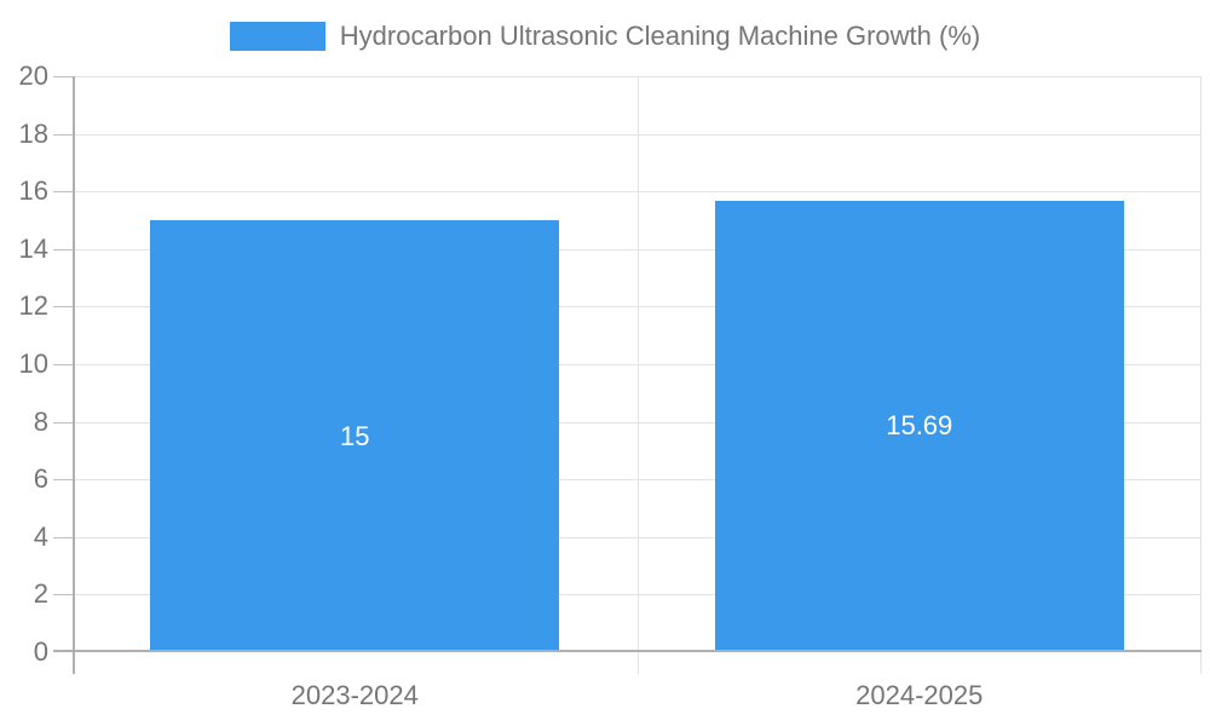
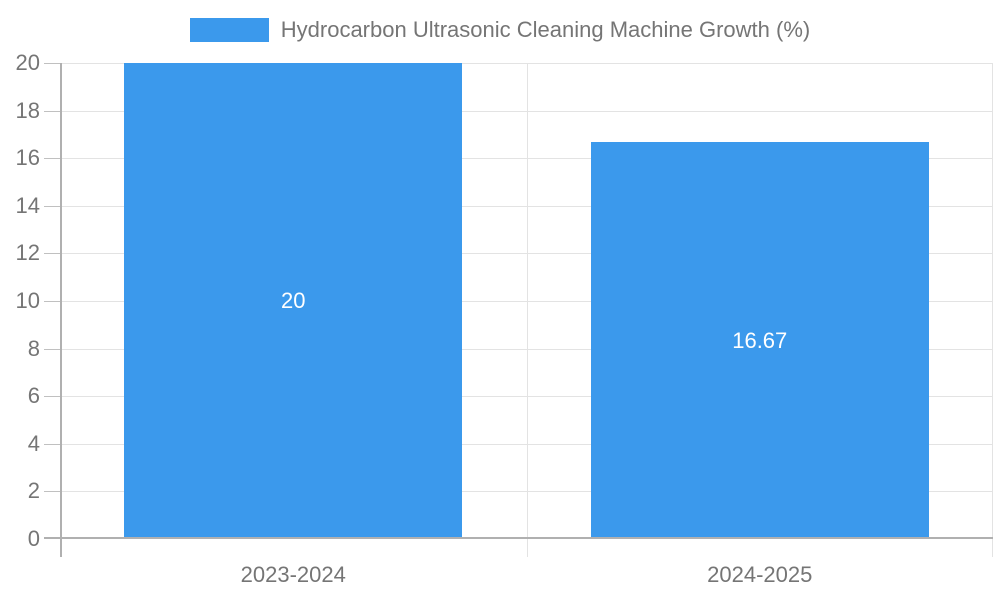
2023-2024: 15 -> 20
2024-2025: 15.69 -> 16.67
